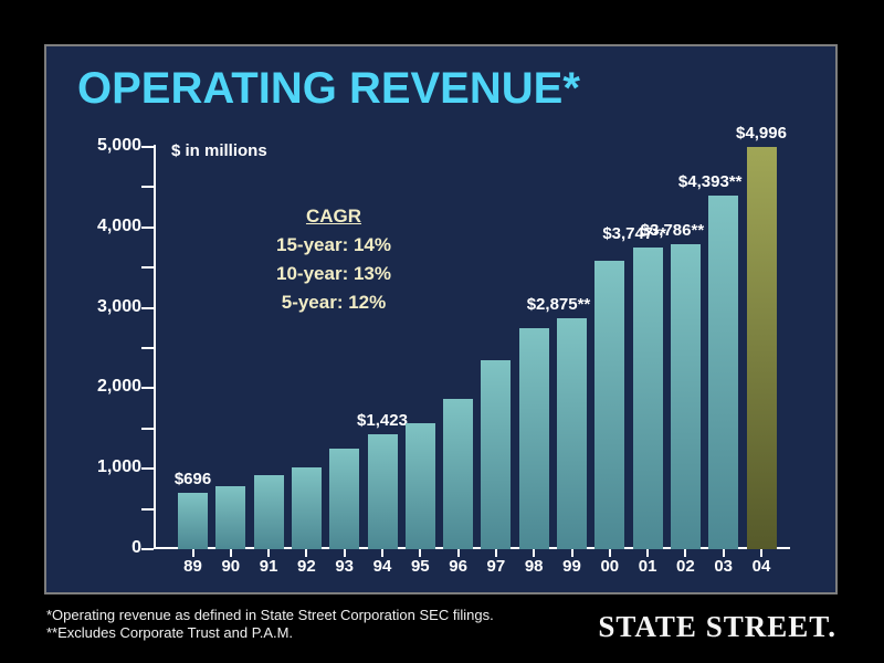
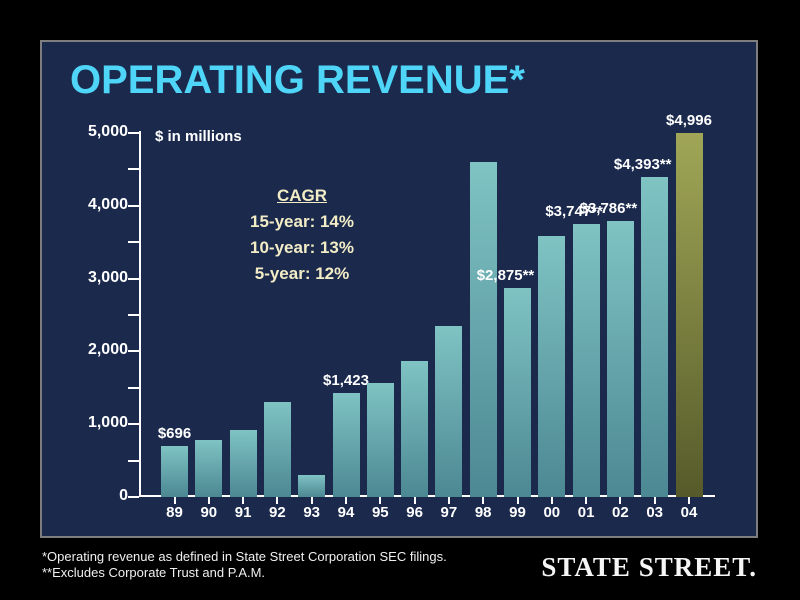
92: 1000 -> 1300
93: 1200 -> 300
98: 2800 -> 4600
